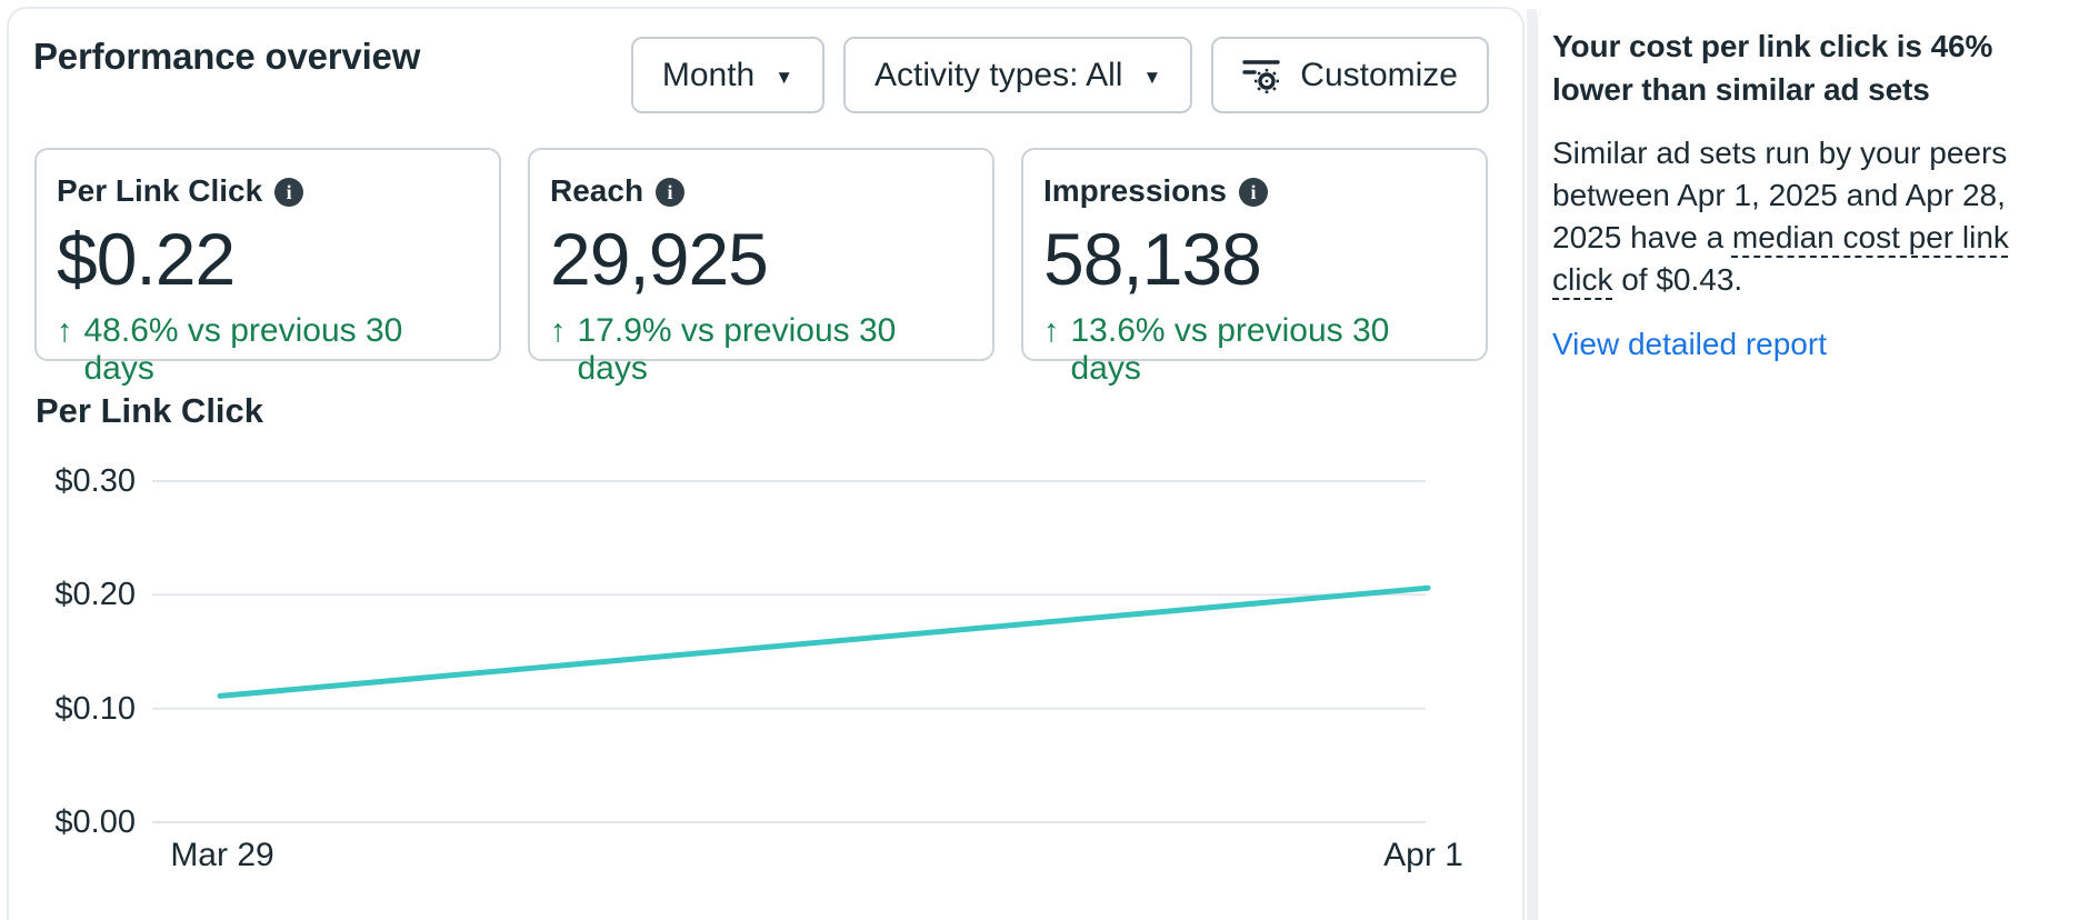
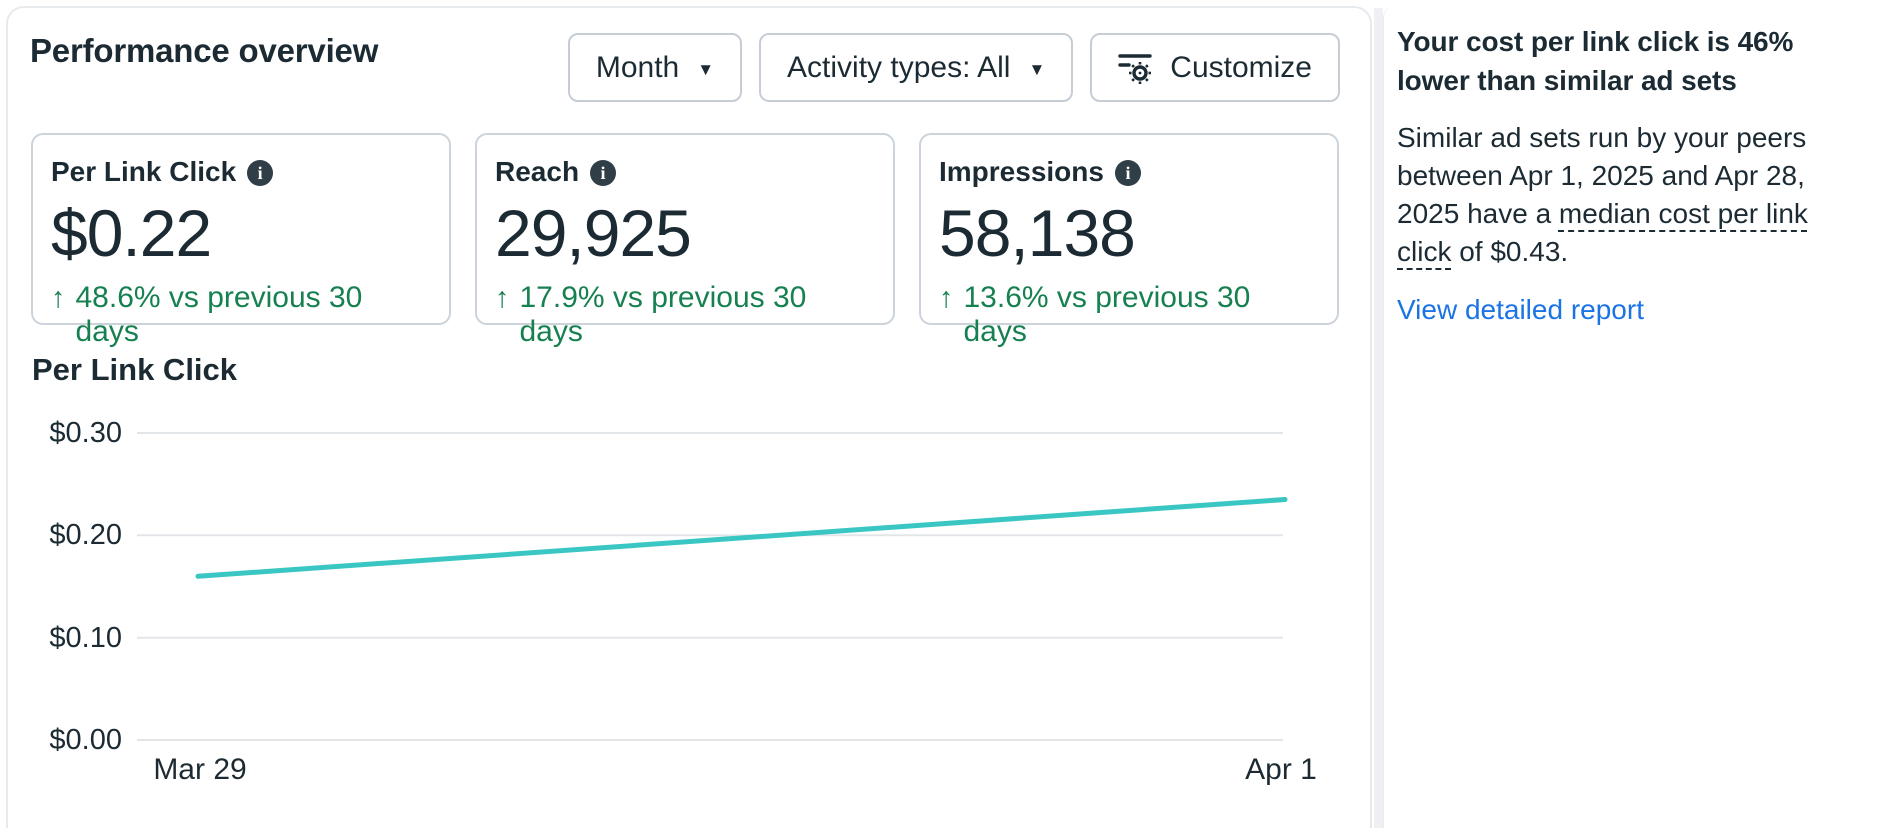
Mar 29: $0.111 -> $0.160
Apr 1: $0.206 -> $0.235
